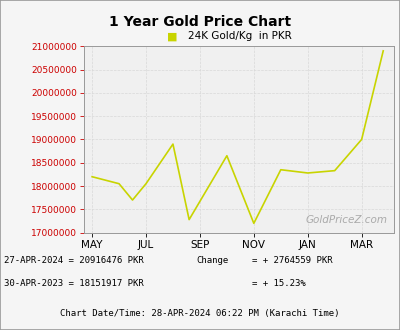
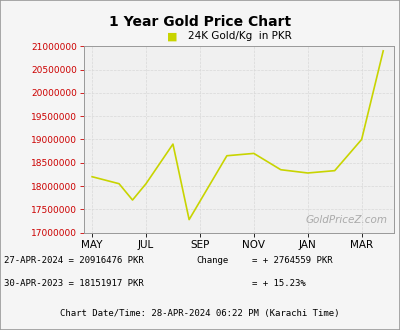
NOV: 17200000 -> 18700000
